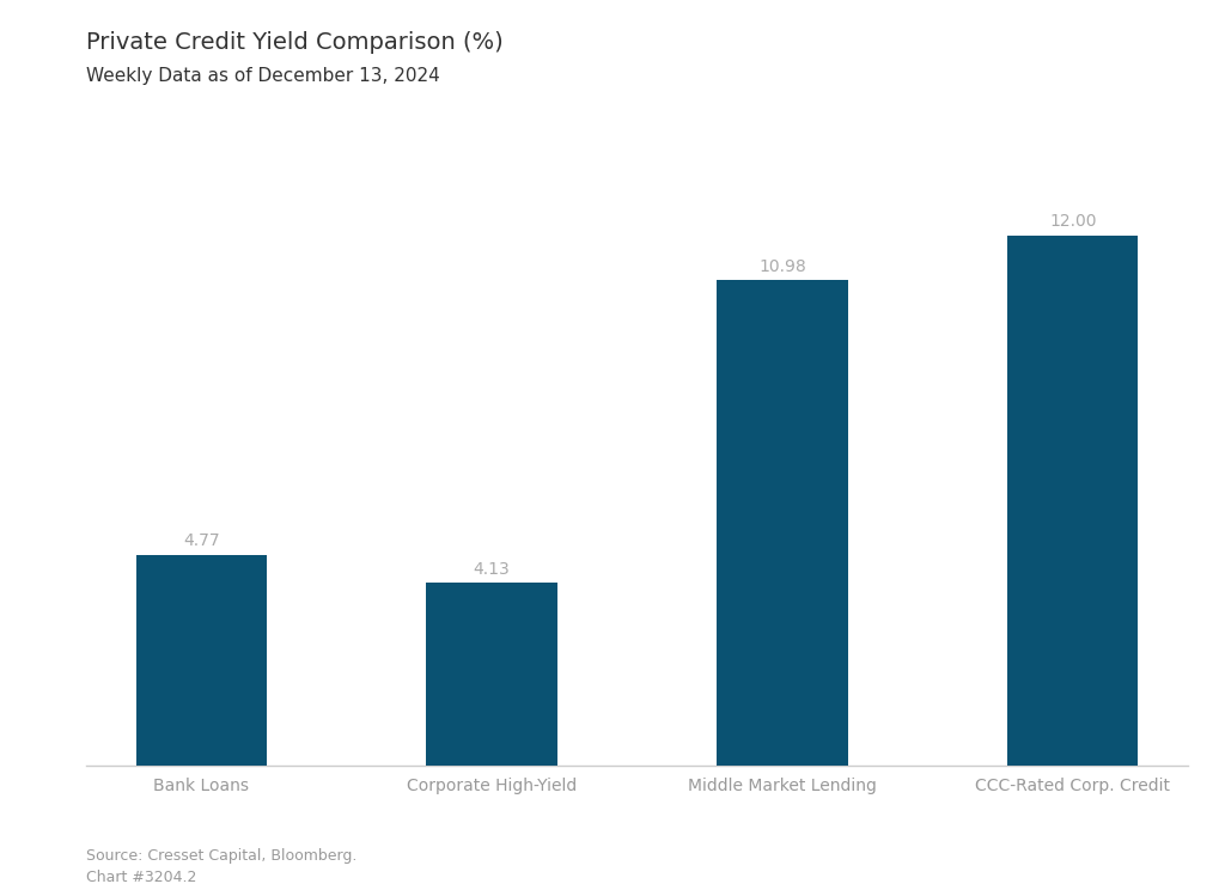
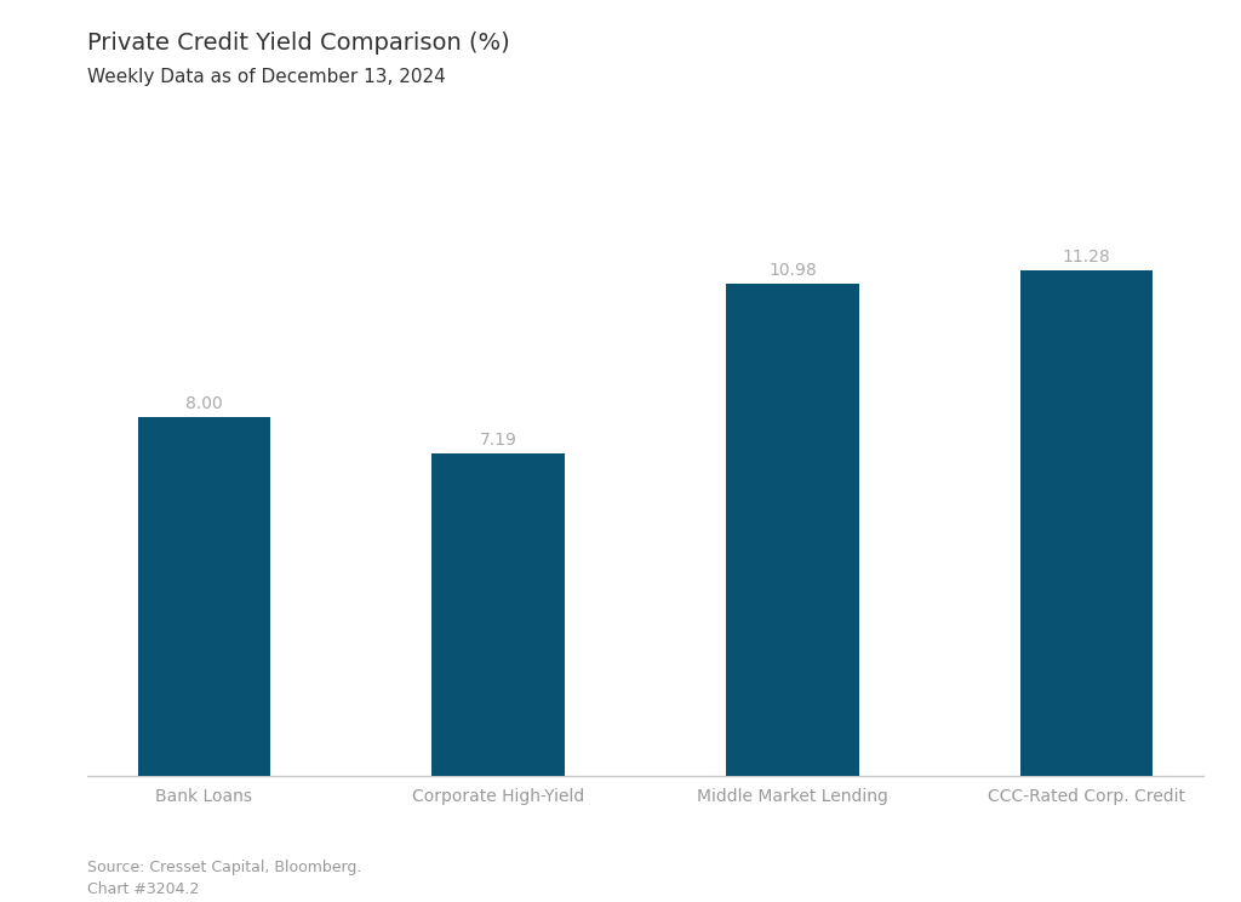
Bank Loans: 4.77 -> 8.00
Corporate High-Yield: 4.13 -> 7.19
CCC-Rated Corp. Credit: 12.00 -> 11.28
